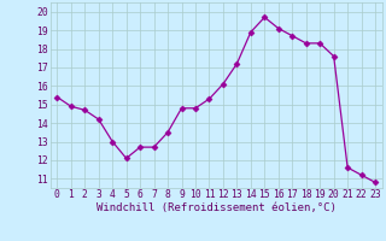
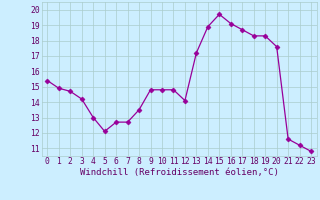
11: 15.3 -> 14.8
12: 16.1 -> 14.1
